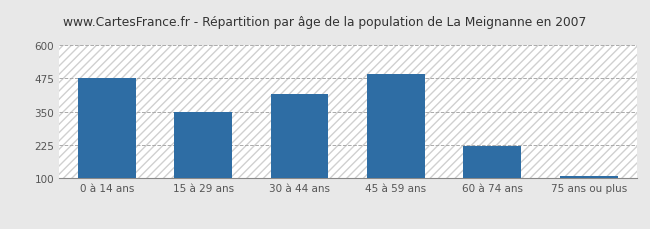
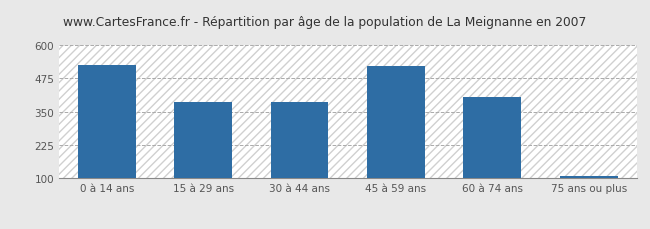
0 à 14 ans: 475 -> 525
15 à 29 ans: 348 -> 385
30 à 44 ans: 415 -> 385
45 à 59 ans: 490 -> 520
60 à 74 ans: 220 -> 405
